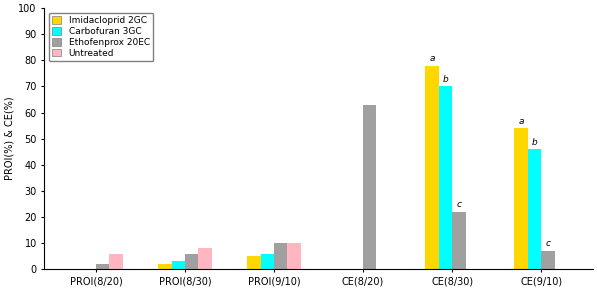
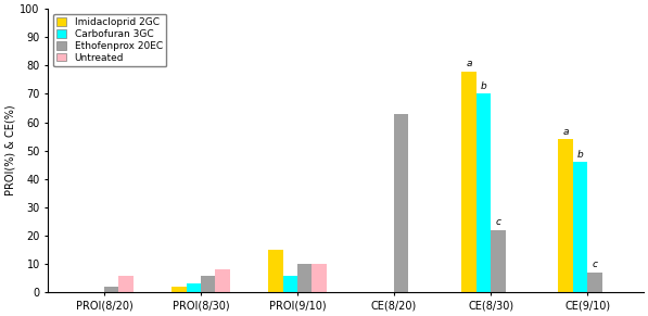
Imidacloprid 2GC/PROI(9/10): 5 -> 15
